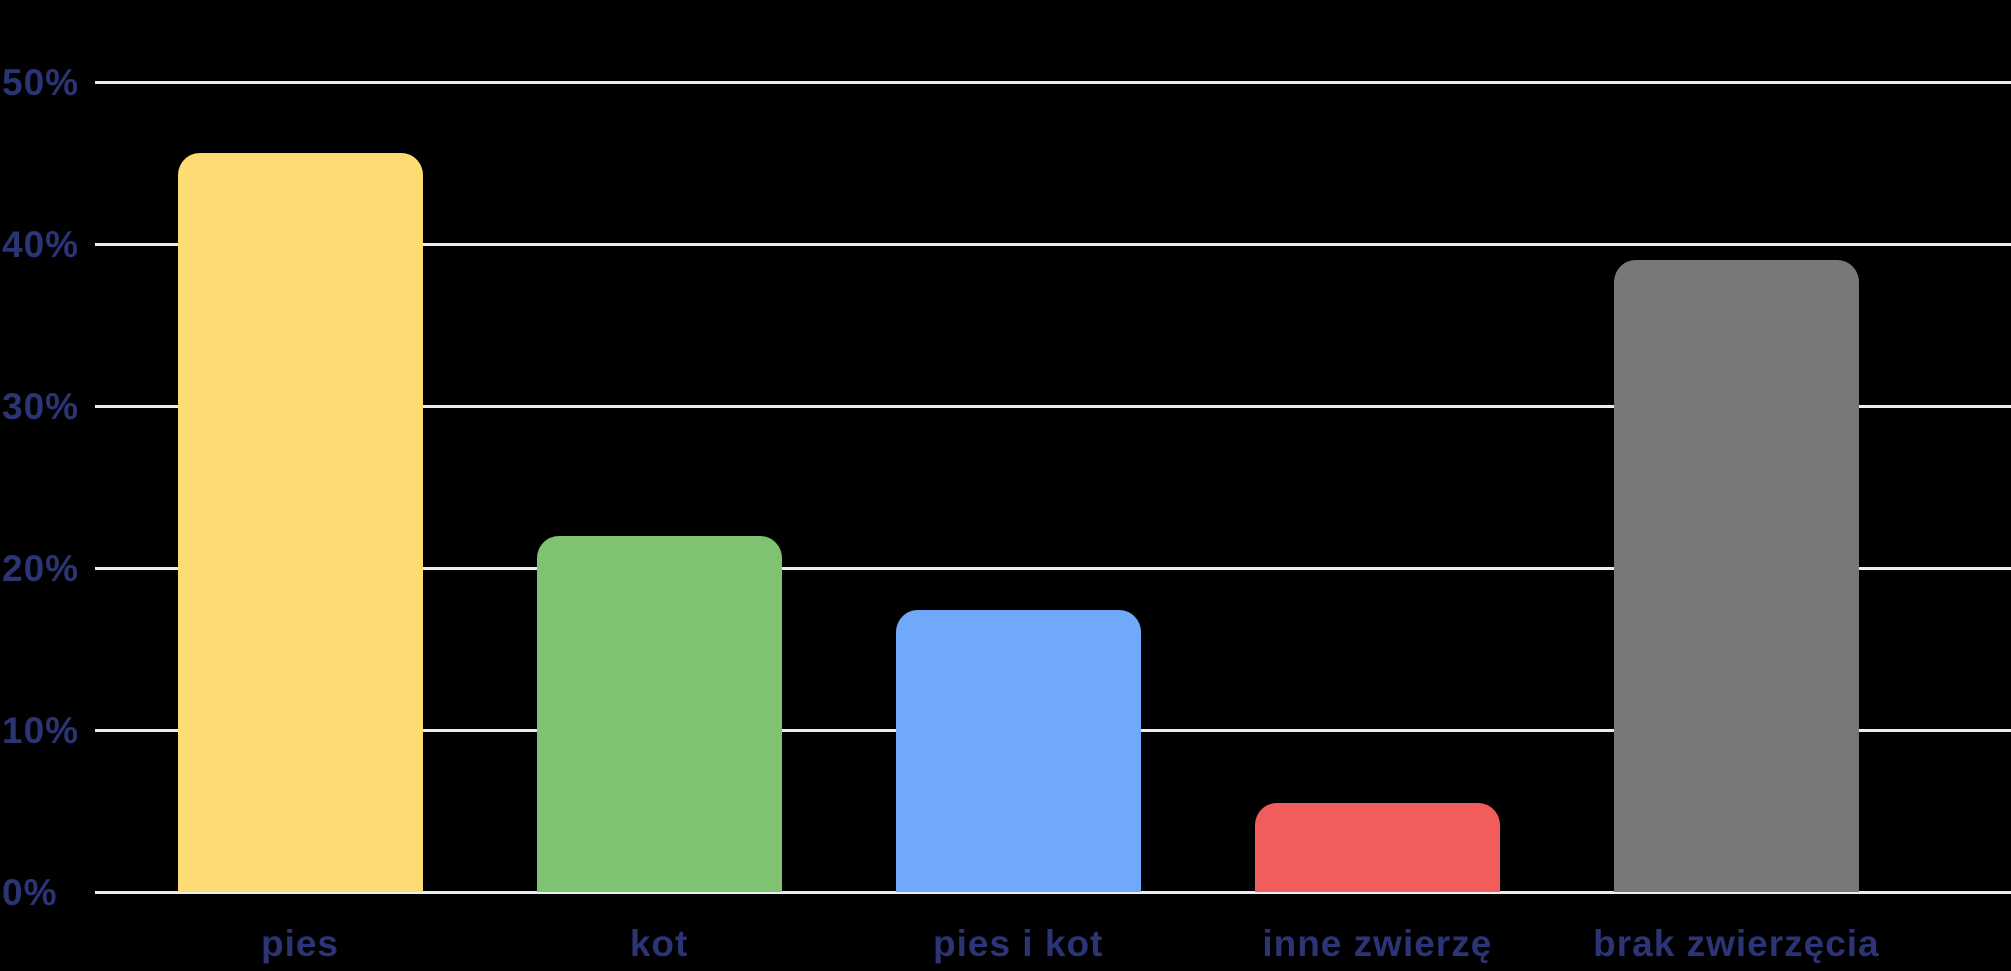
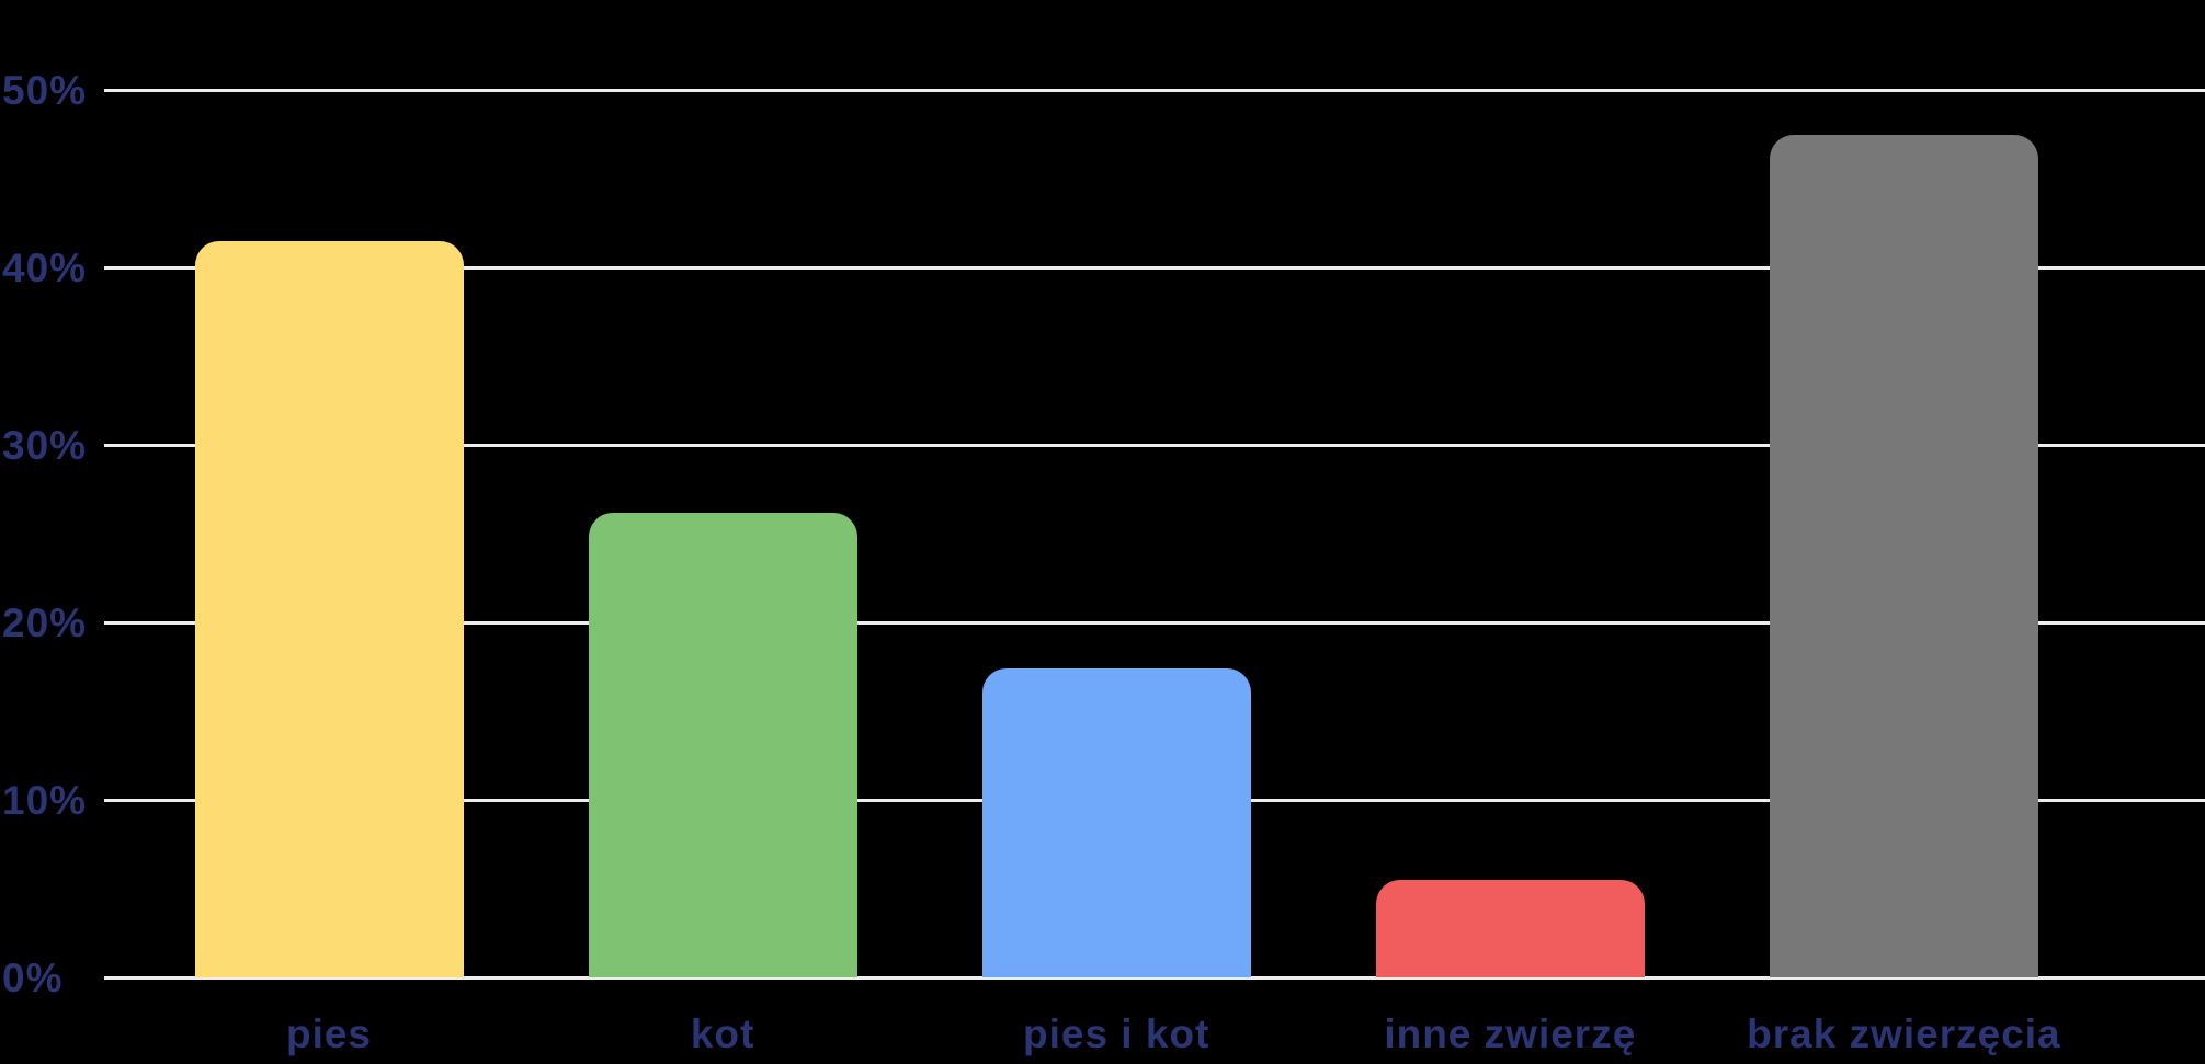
pies: 45.6% -> 41.5%
kot: 22.0% -> 26.2%
brak zwierzęcia: 39.0% -> 47.5%
